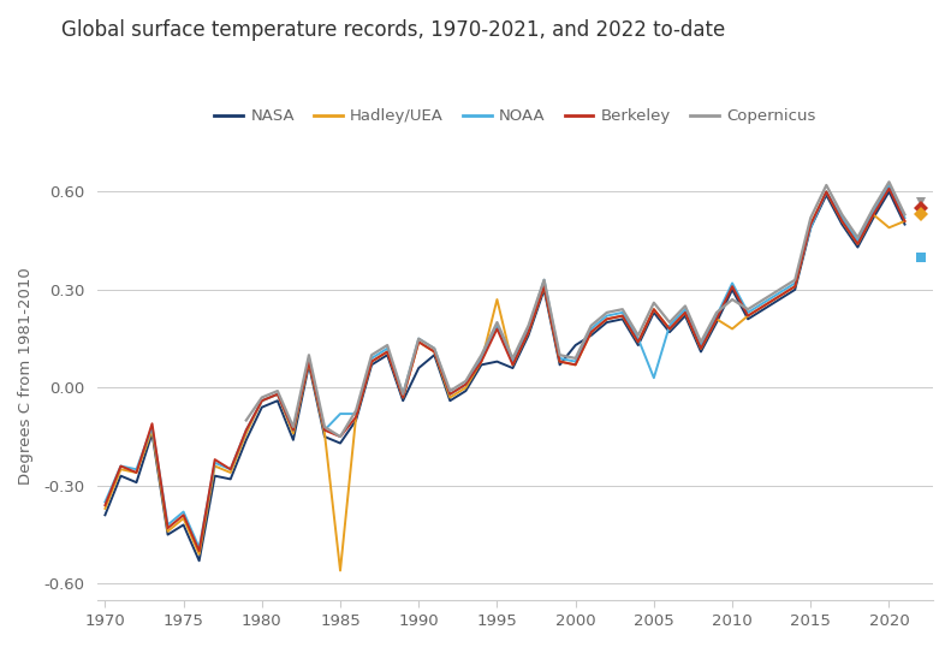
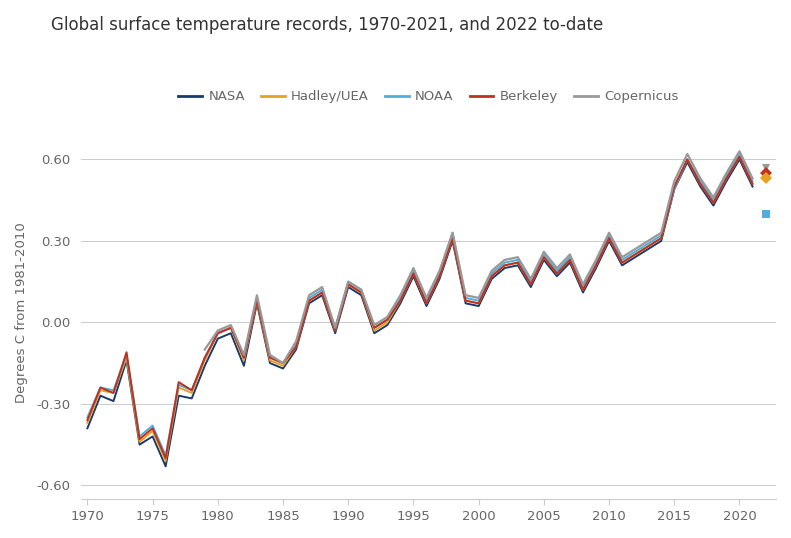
Hadley/UEA/1985: -0.56 -> -0.16
NOAA/1985: -0.08 -> -0.15
NASA/1990: 0.06 -> 0.13
NASA/1995: 0.08 -> 0.17
Hadley/UEA/1995: 0.27 -> 0.18
NASA/2000: 0.13 -> 0.06
NOAA/2005: 0.03 -> 0.25
Hadley/UEA/2010: 0.18 -> 0.31
Copernicus/2010: 0.27 -> 0.33
Hadley/UEA/2020: 0.49 -> 0.61
